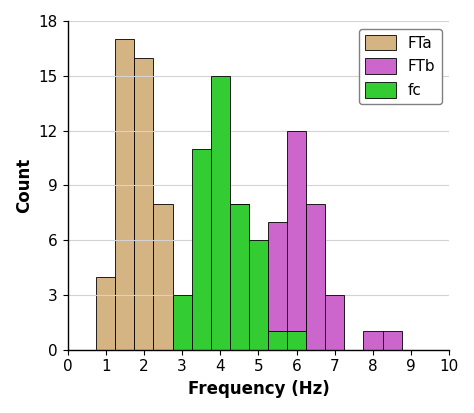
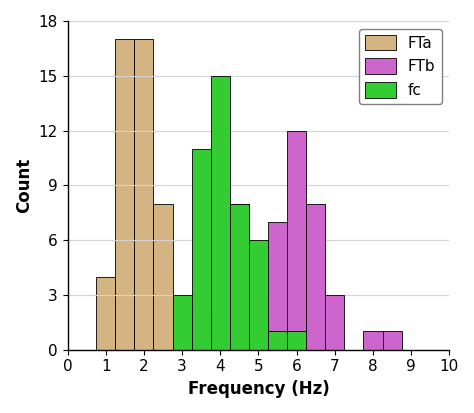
FTa/2: 16 -> 17
